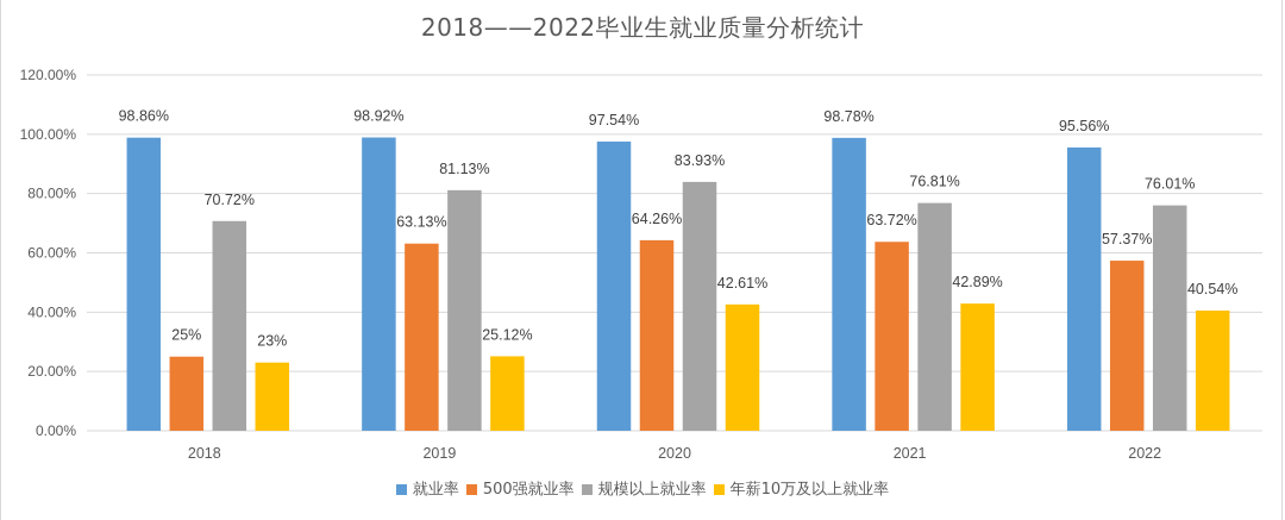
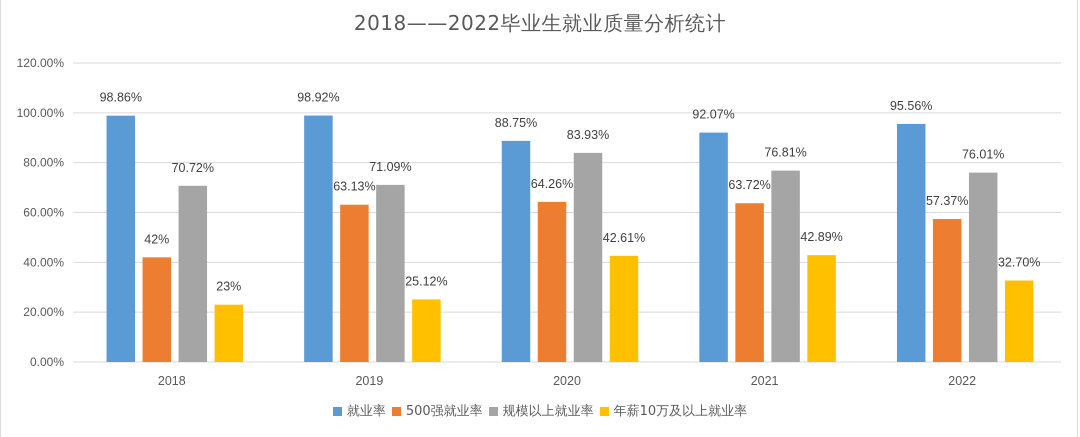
500强就业率/2018: 25% -> 42%
规模以上就业率/2019: 81.13% -> 71.09%
就业率/2020: 97.54% -> 88.75%
就业率/2021: 98.78% -> 92.07%
年薪10万及以上就业率/2022: 40.54% -> 32.70%
